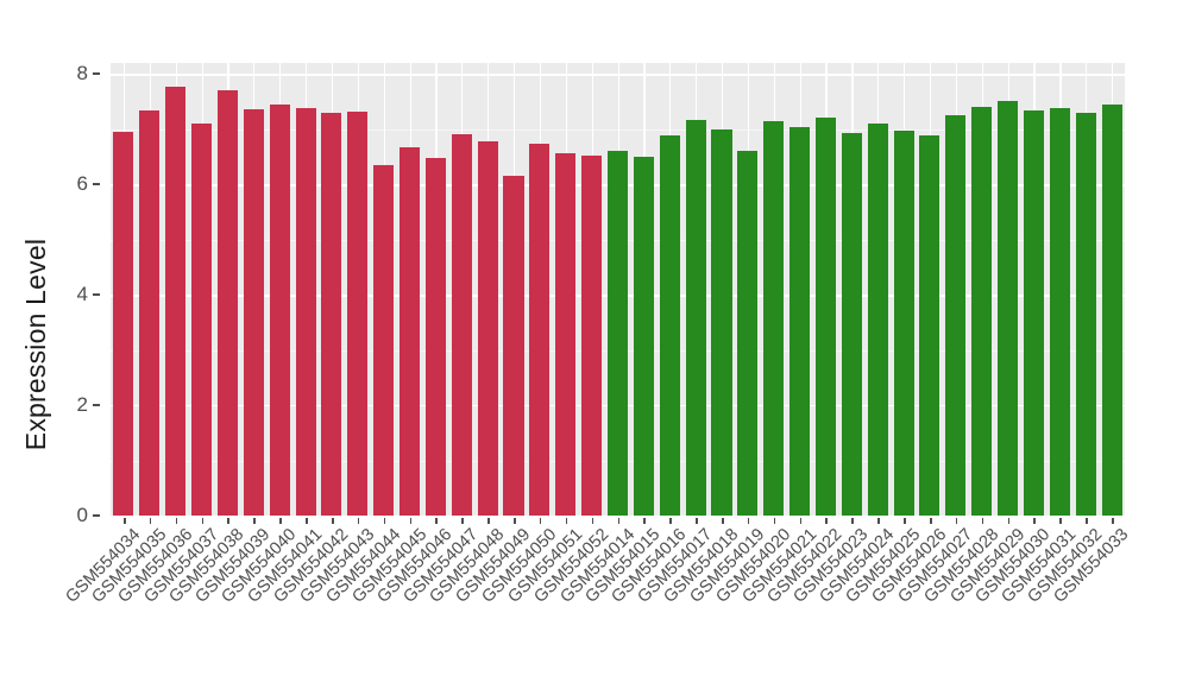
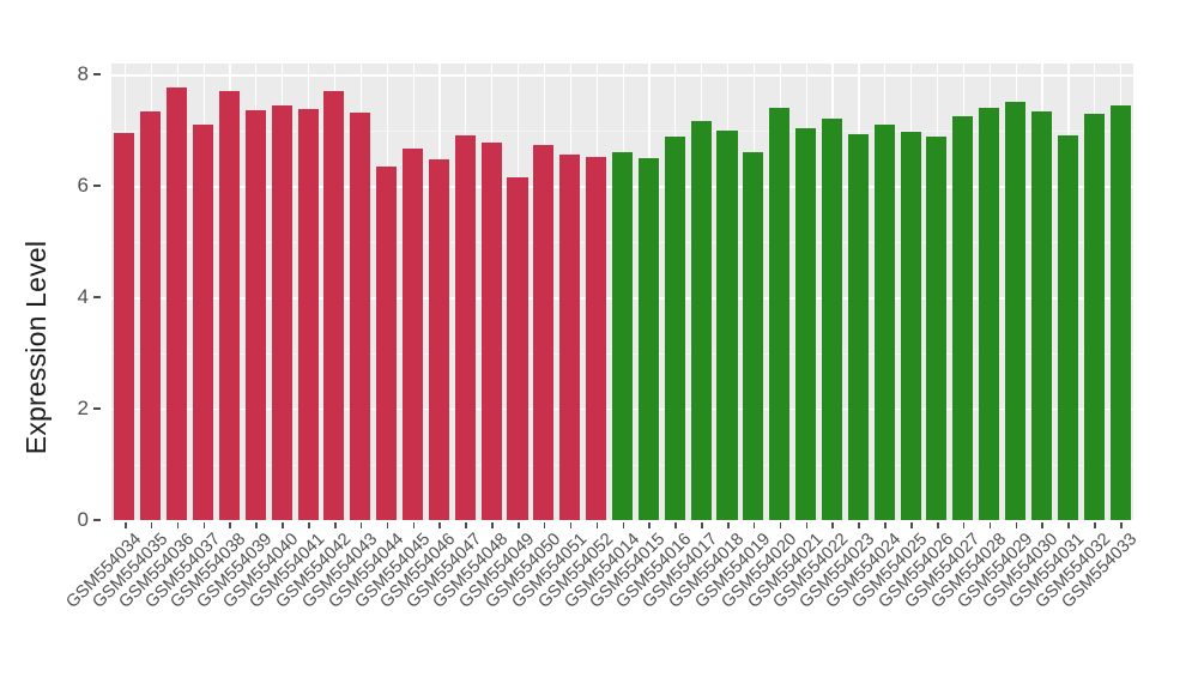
GSM554042: 7.3 -> 7.7
GSM554020: 7.2 -> 7.4
GSM554031: 7.4 -> 6.9
